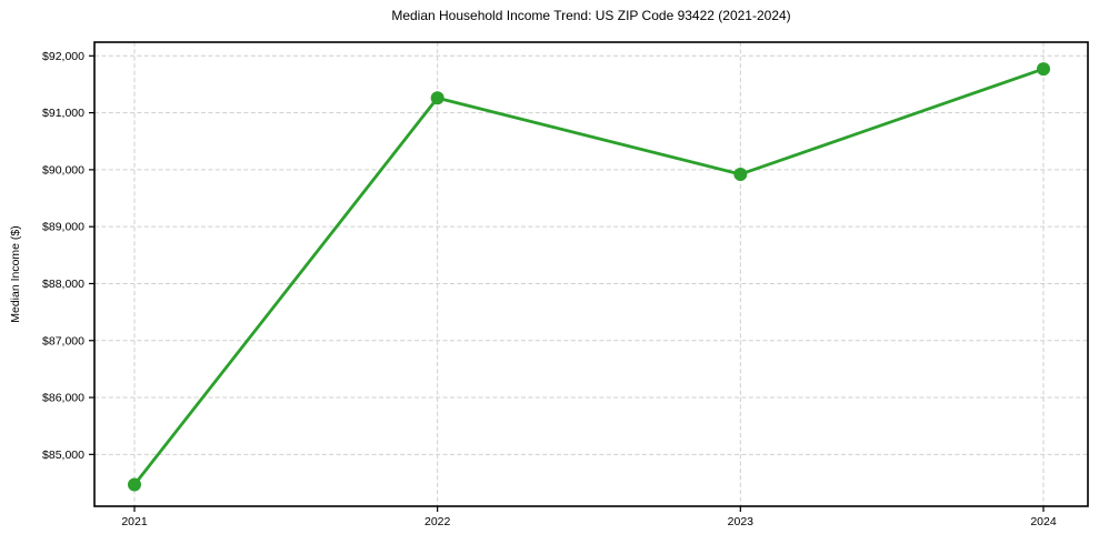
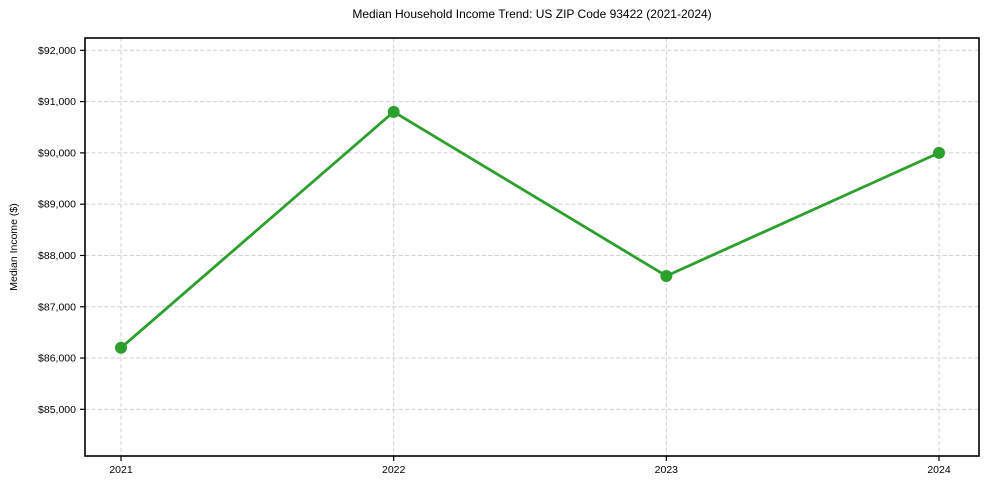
2021: $84500 -> $86200
2022: $91300 -> $90800
2023: $89900 -> $87600
2024: $91800 -> $90000
